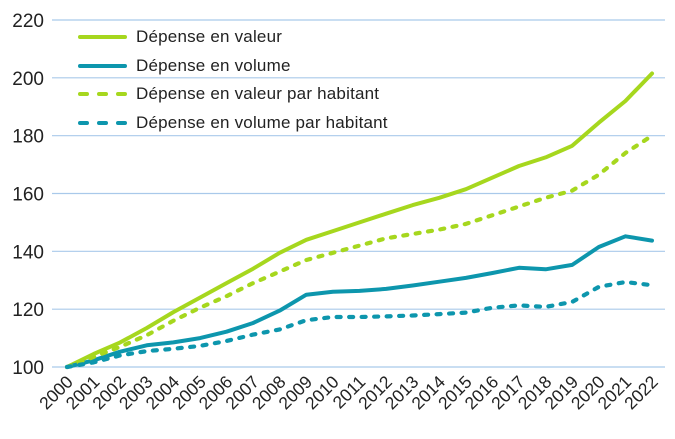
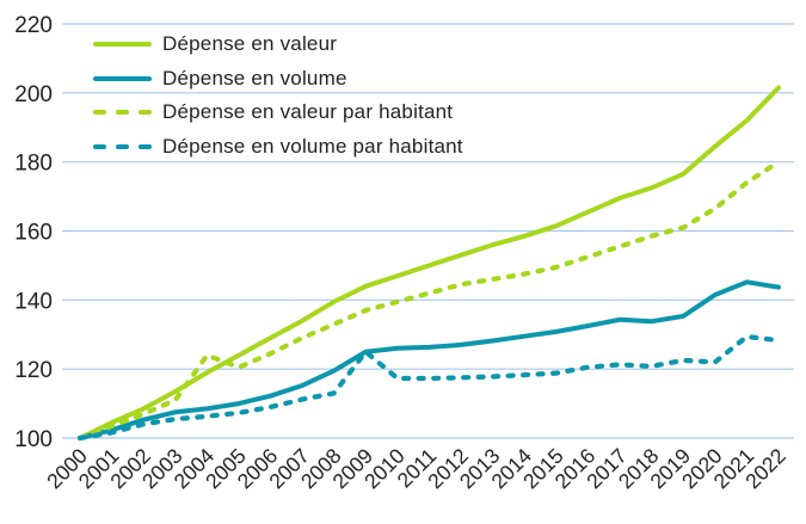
Dépense en valeur par habitant/2004: 116 -> 124
Dépense en volume par habitant/2009: 116 -> 125
Dépense en volume par habitant/2020: 128 -> 122
